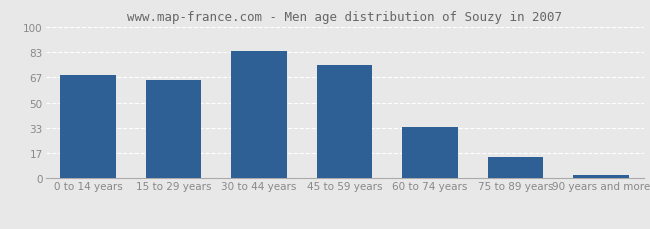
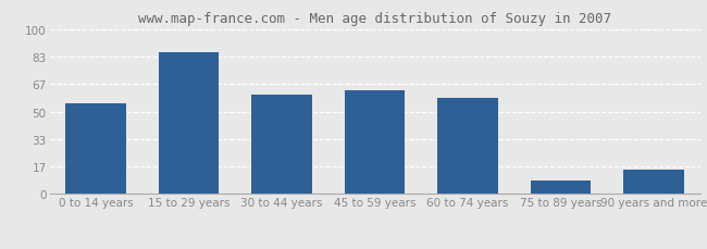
0 to 14 years: 68 -> 55
15 to 29 years: 65 -> 86
30 to 44 years: 84 -> 60
45 to 59 years: 75 -> 63
60 to 74 years: 34 -> 58
75 to 89 years: 14 -> 8
90 years and more: 2 -> 15
